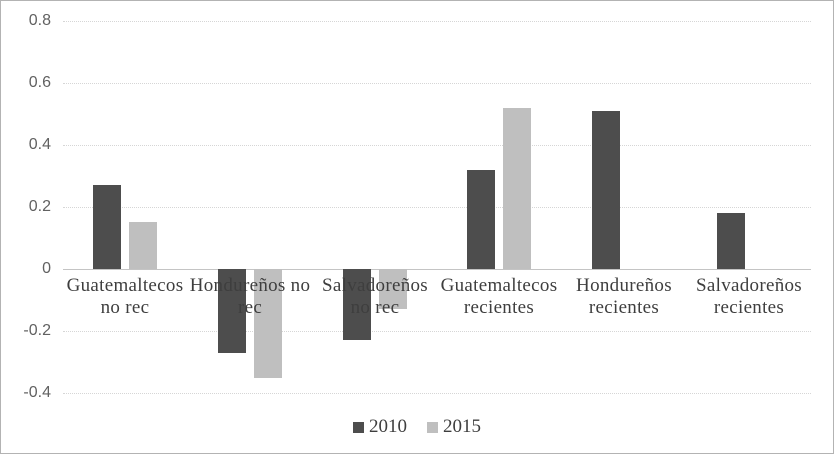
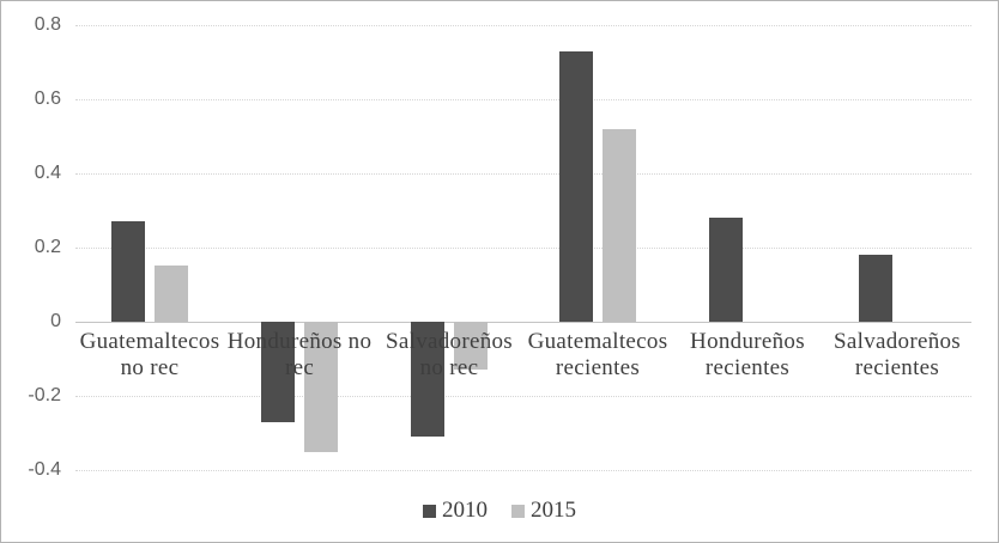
2010/Salvadoreños no rec: -0.23 -> -0.31
2010/Guatemaltecos recientes: 0.32 -> 0.73
2010/Hondureños recientes: 0.51 -> 0.28
